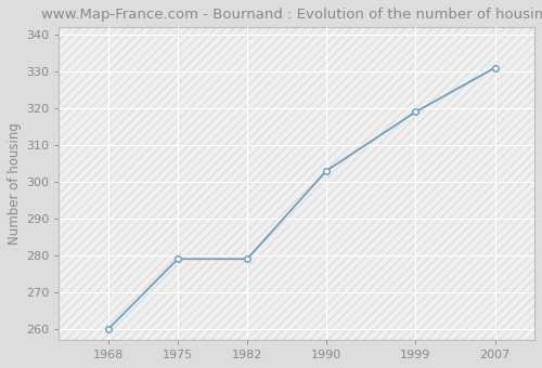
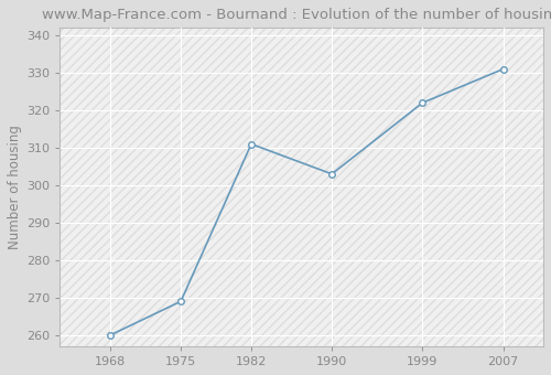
1975: 279 -> 269
1982: 279 -> 311
1999: 319 -> 322
